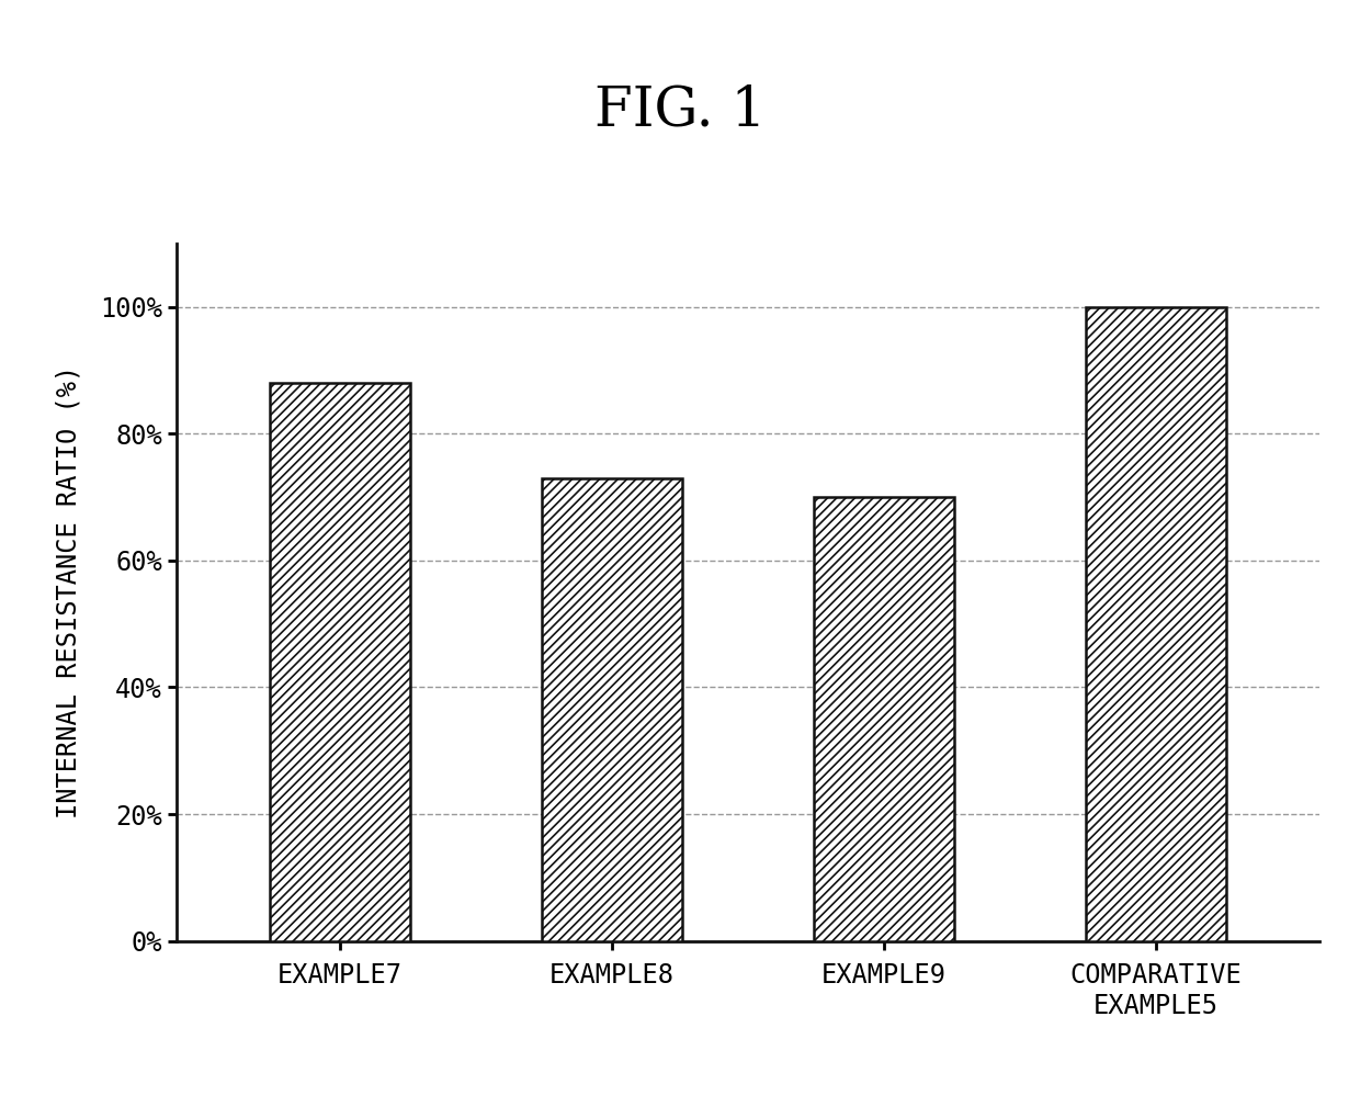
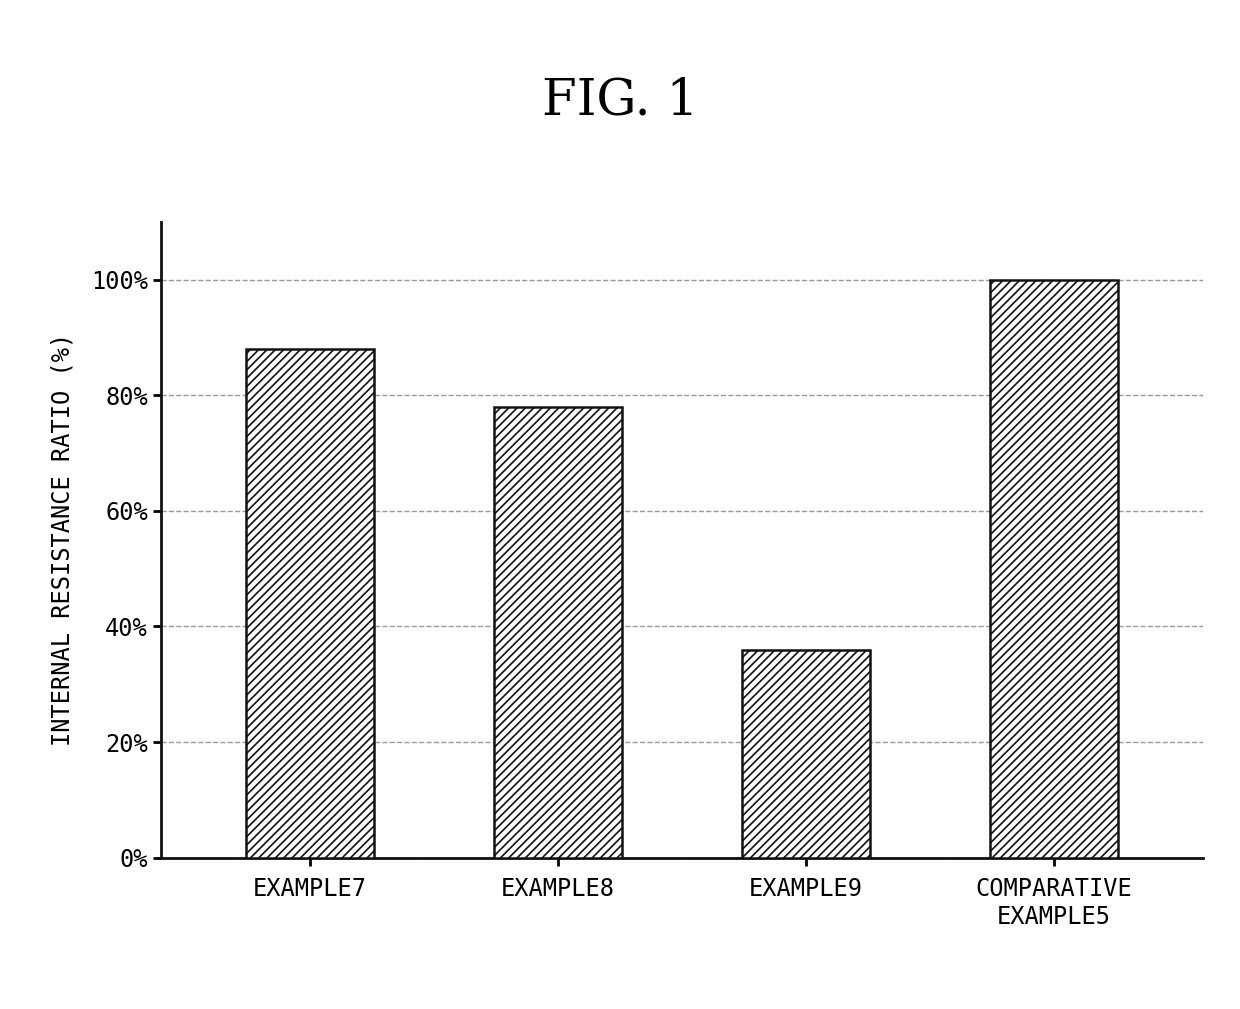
EXAMPLE8: 73% -> 78%
EXAMPLE9: 70% -> 36%
